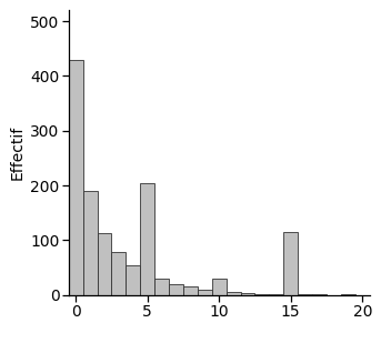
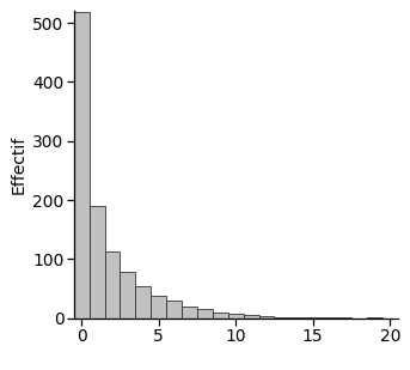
0: 430 -> 519
5: 205 -> 38
10: 30 -> 8
15: 115 -> 1
